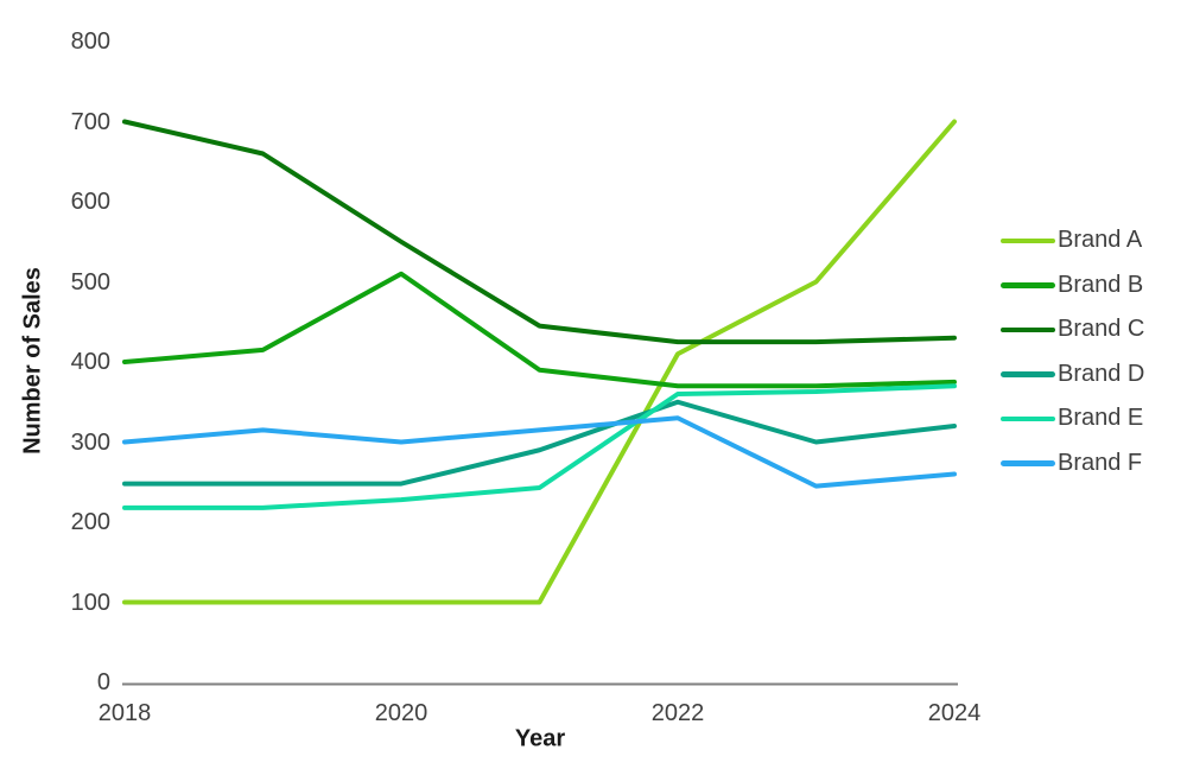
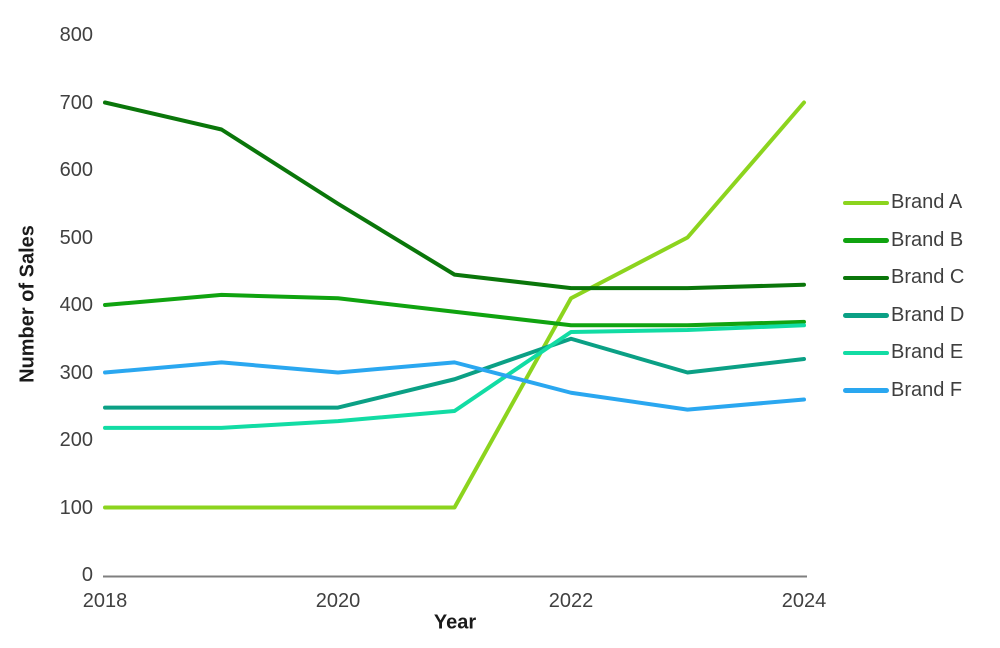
Brand B/2020: 510 -> 410
Brand F/2022: 330 -> 270
